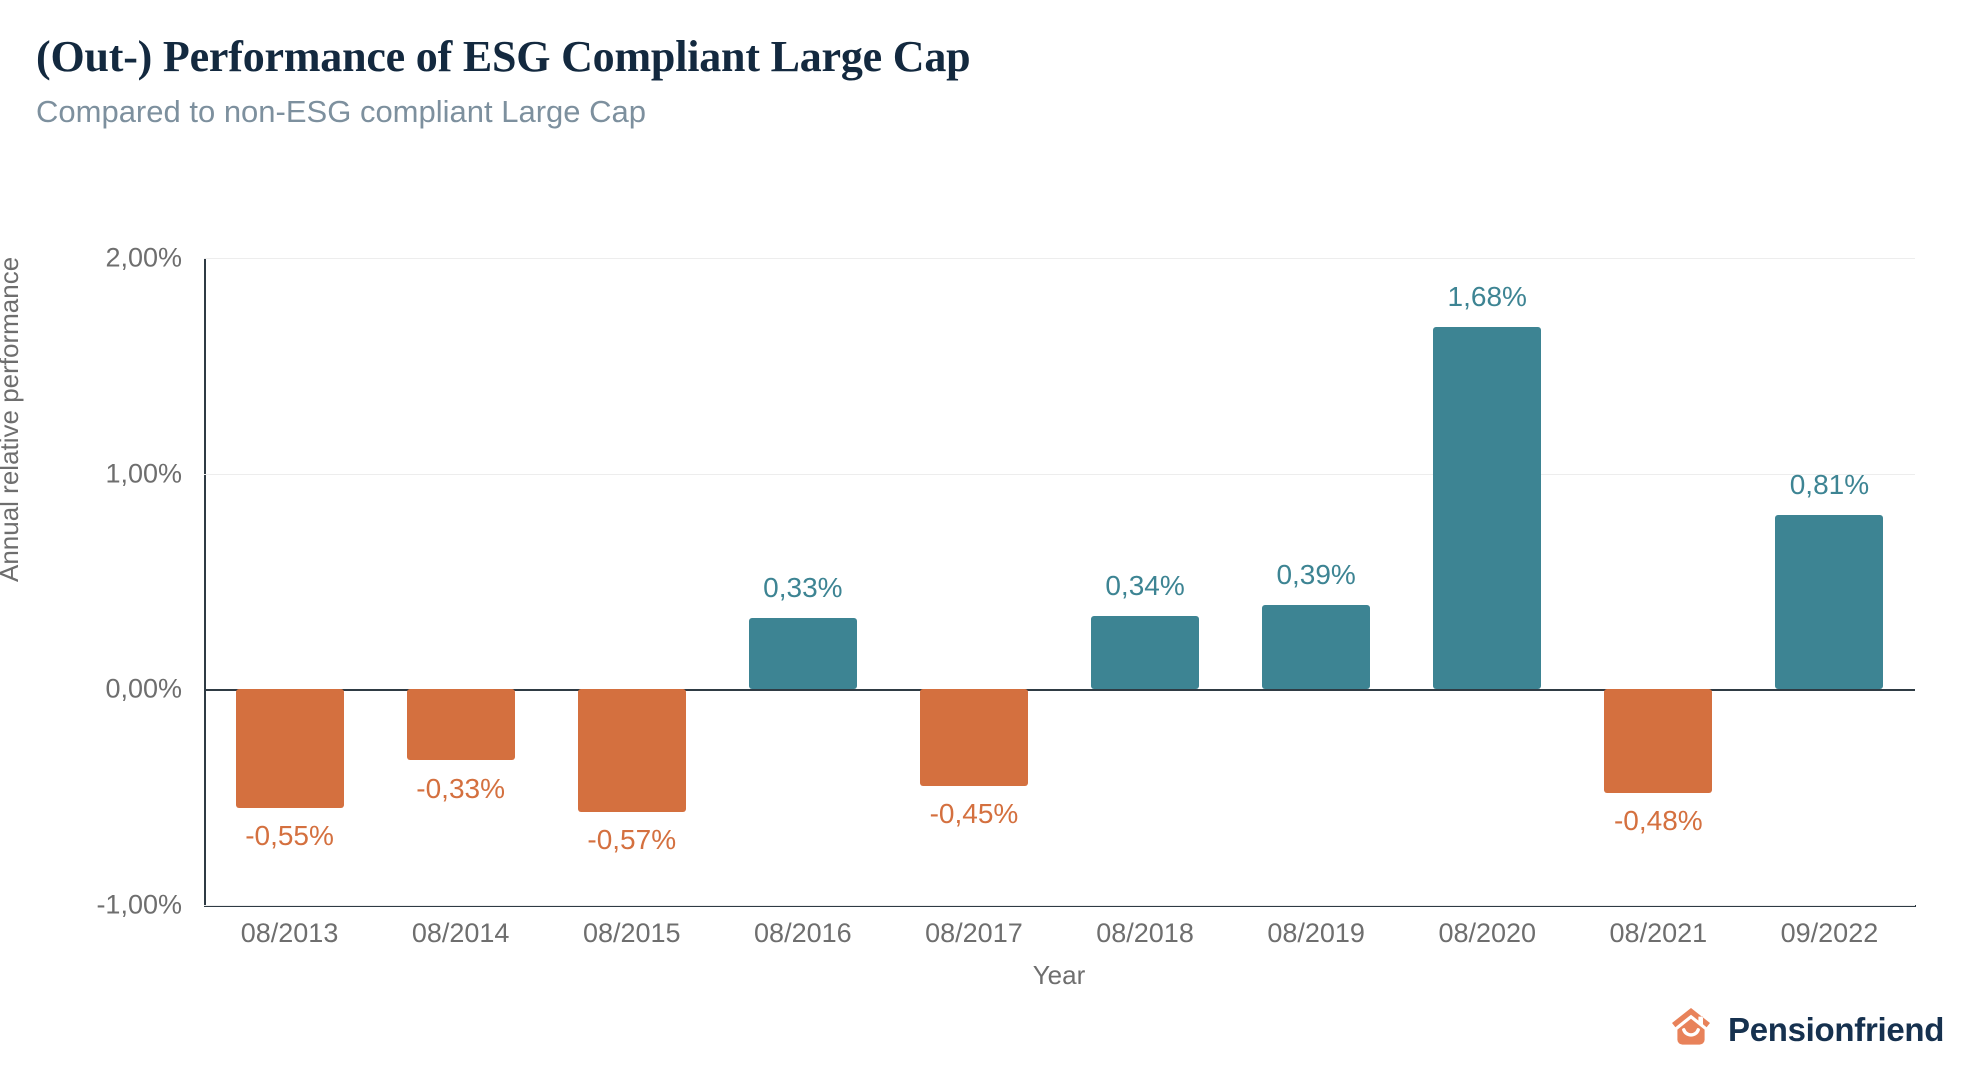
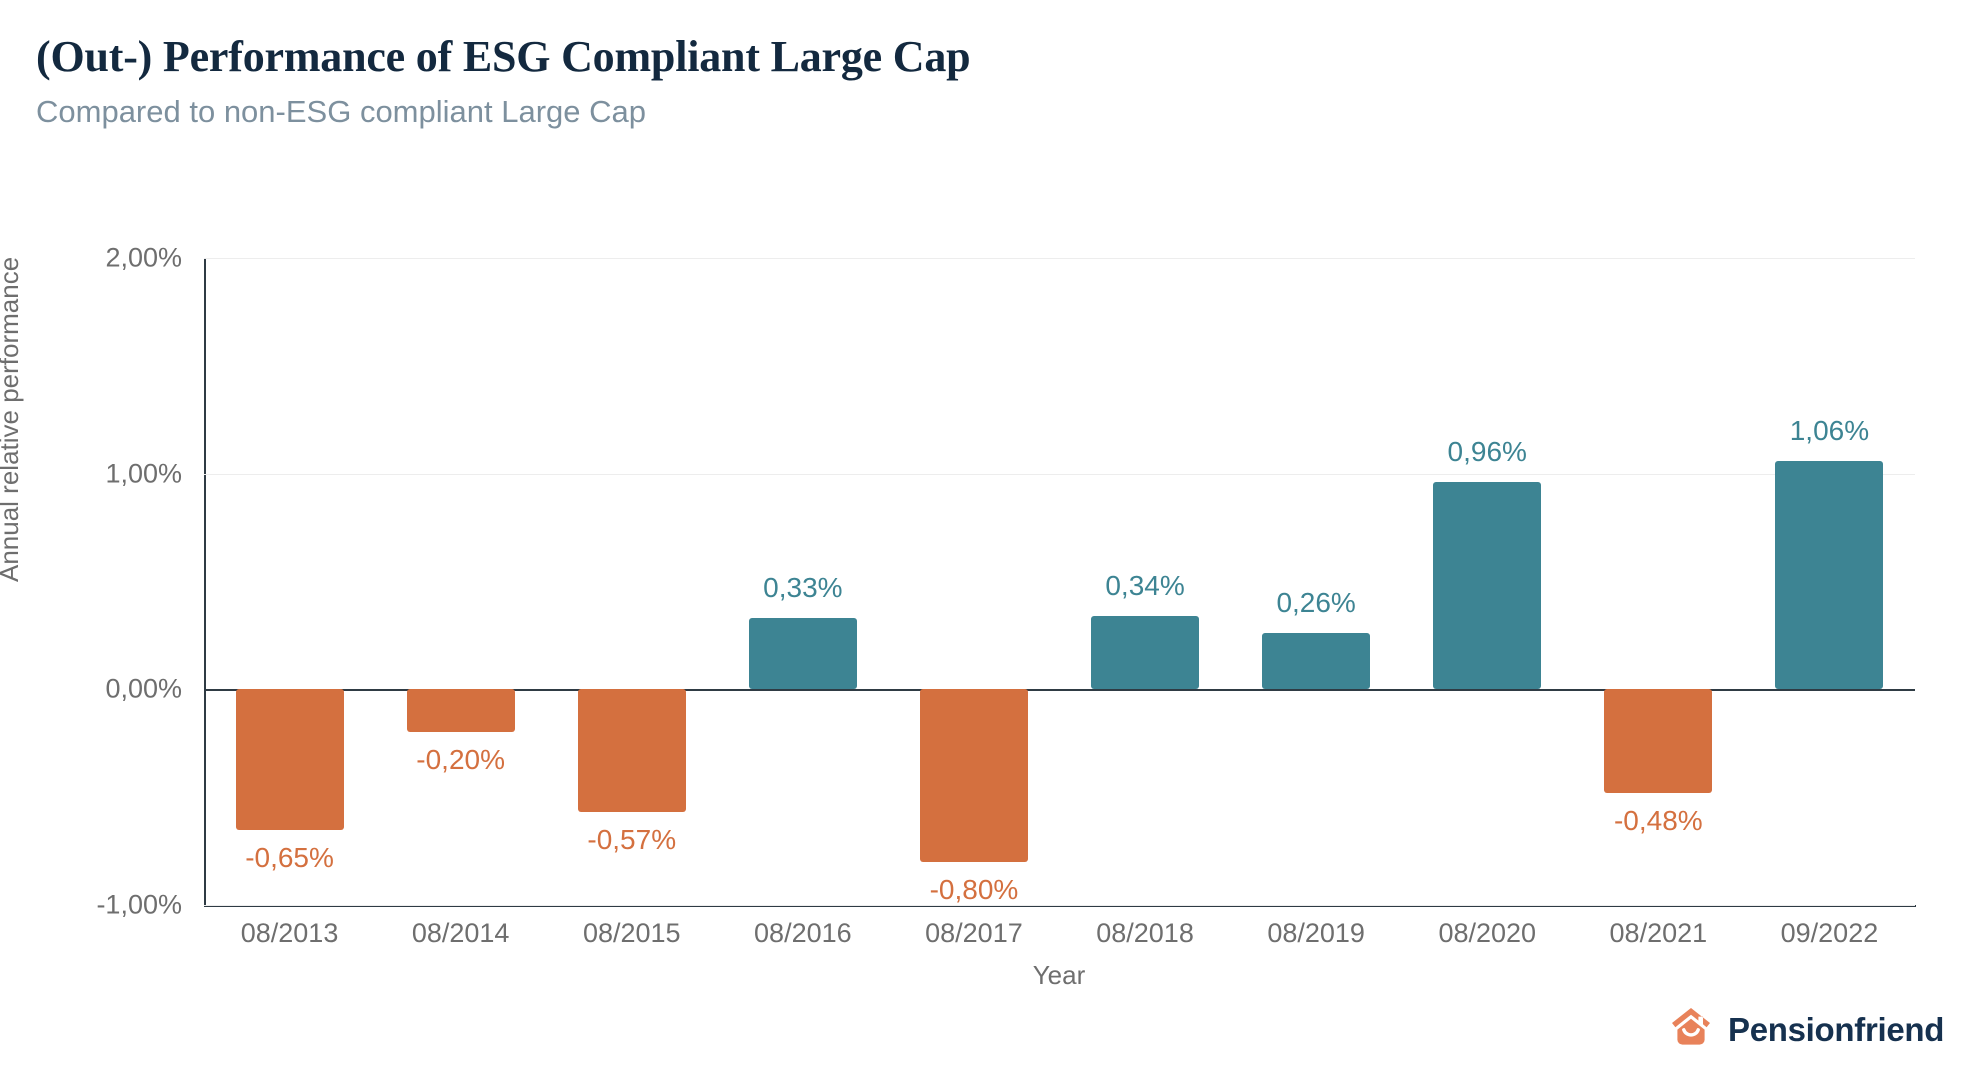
08/2013: -0,55% -> -0,65%
08/2014: -0,33% -> -0,20%
08/2017: -0,45% -> -0,80%
08/2019: 0,39% -> 0,26%
08/2020: 1,68% -> 0,96%
09/2022: 0,81% -> 1,06%
